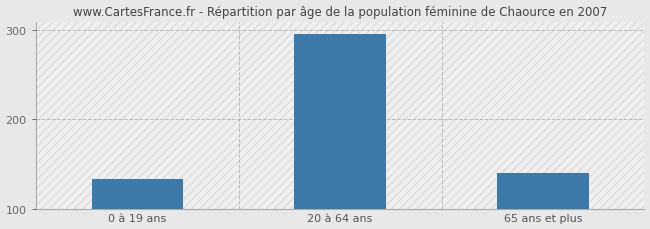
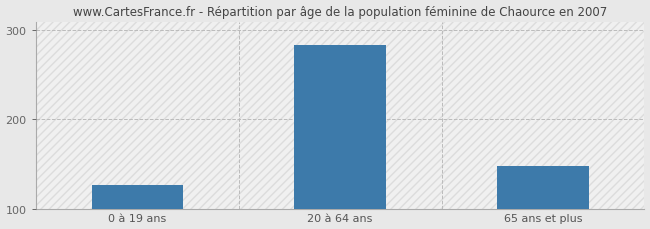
0 à 19 ans: 133 -> 126
20 à 64 ans: 296 -> 284
65 ans et plus: 140 -> 148
